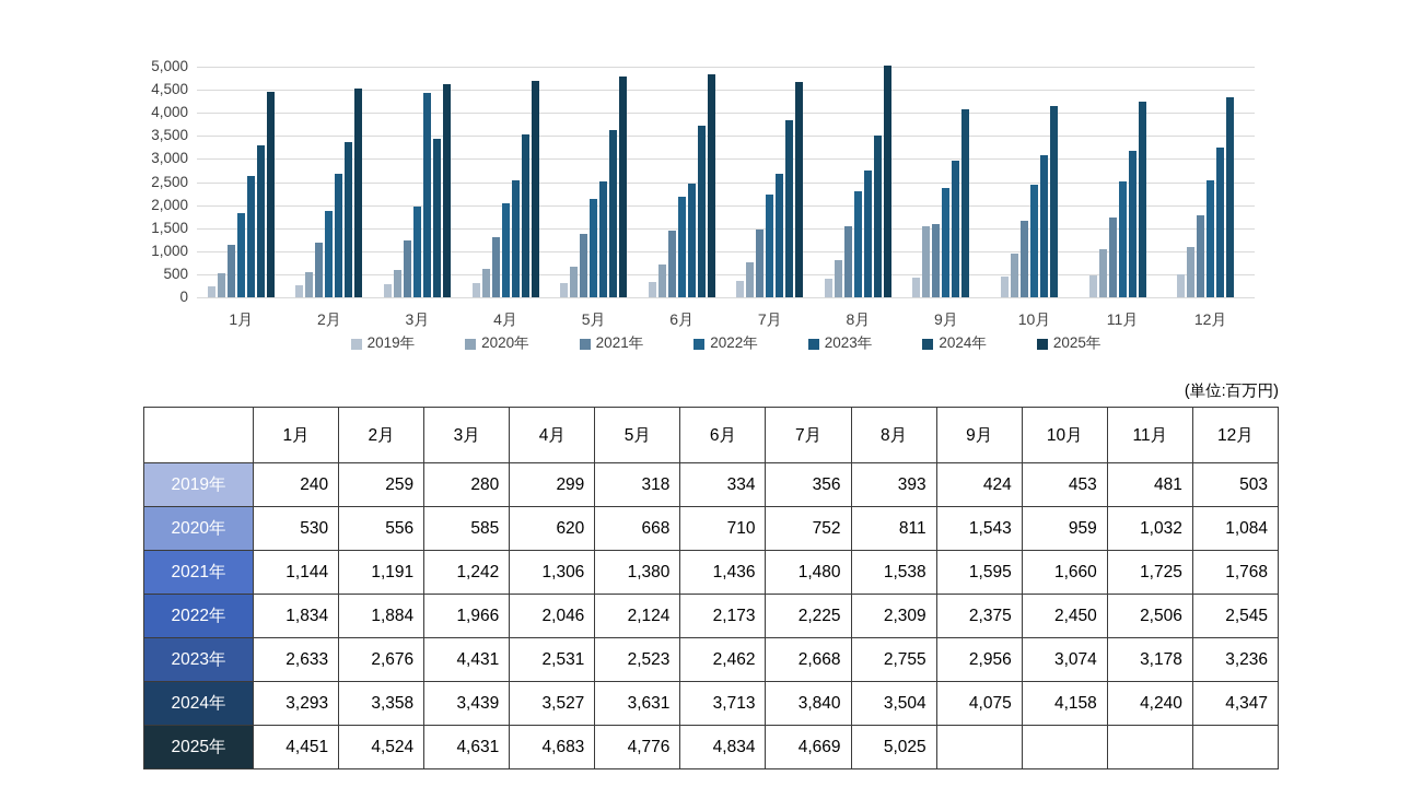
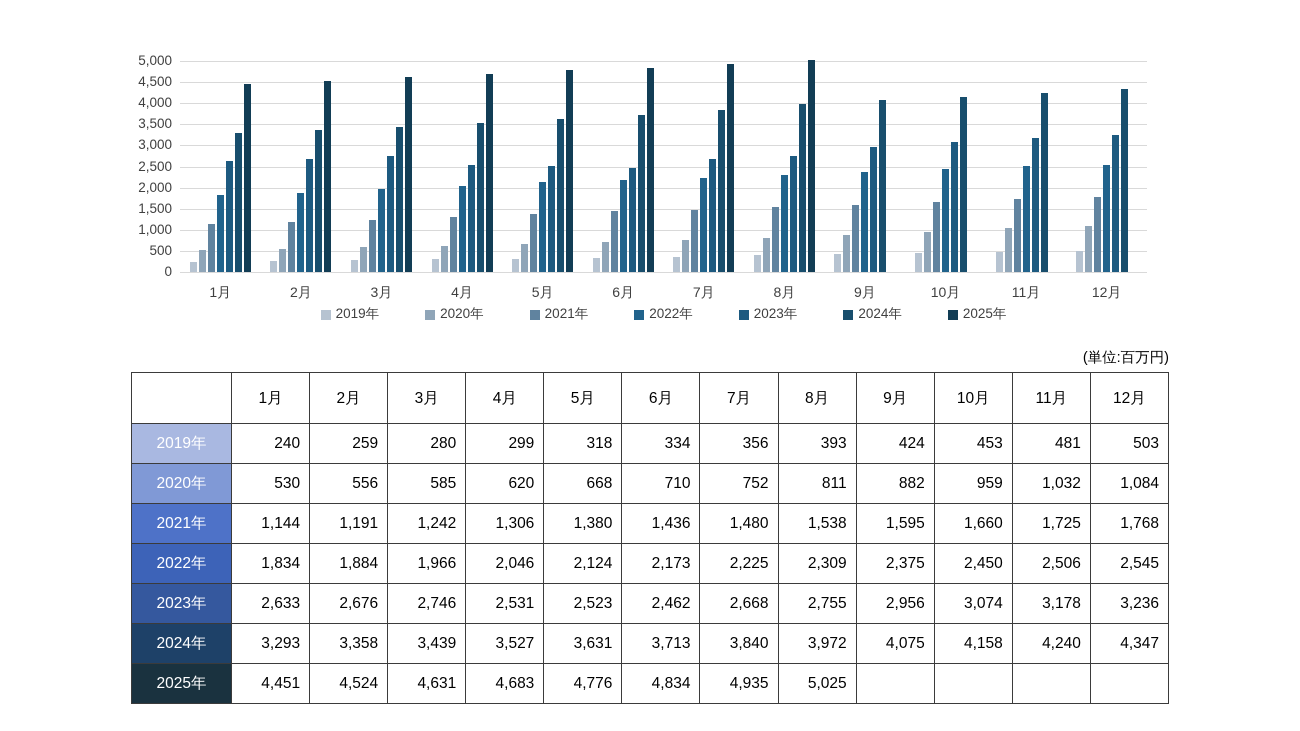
2023年/3月: 4,431 -> 2,746
2025年/7月: 4,669 -> 4,935
2024年/8月: 3,504 -> 3,972
2020年/9月: 1,543 -> 882
